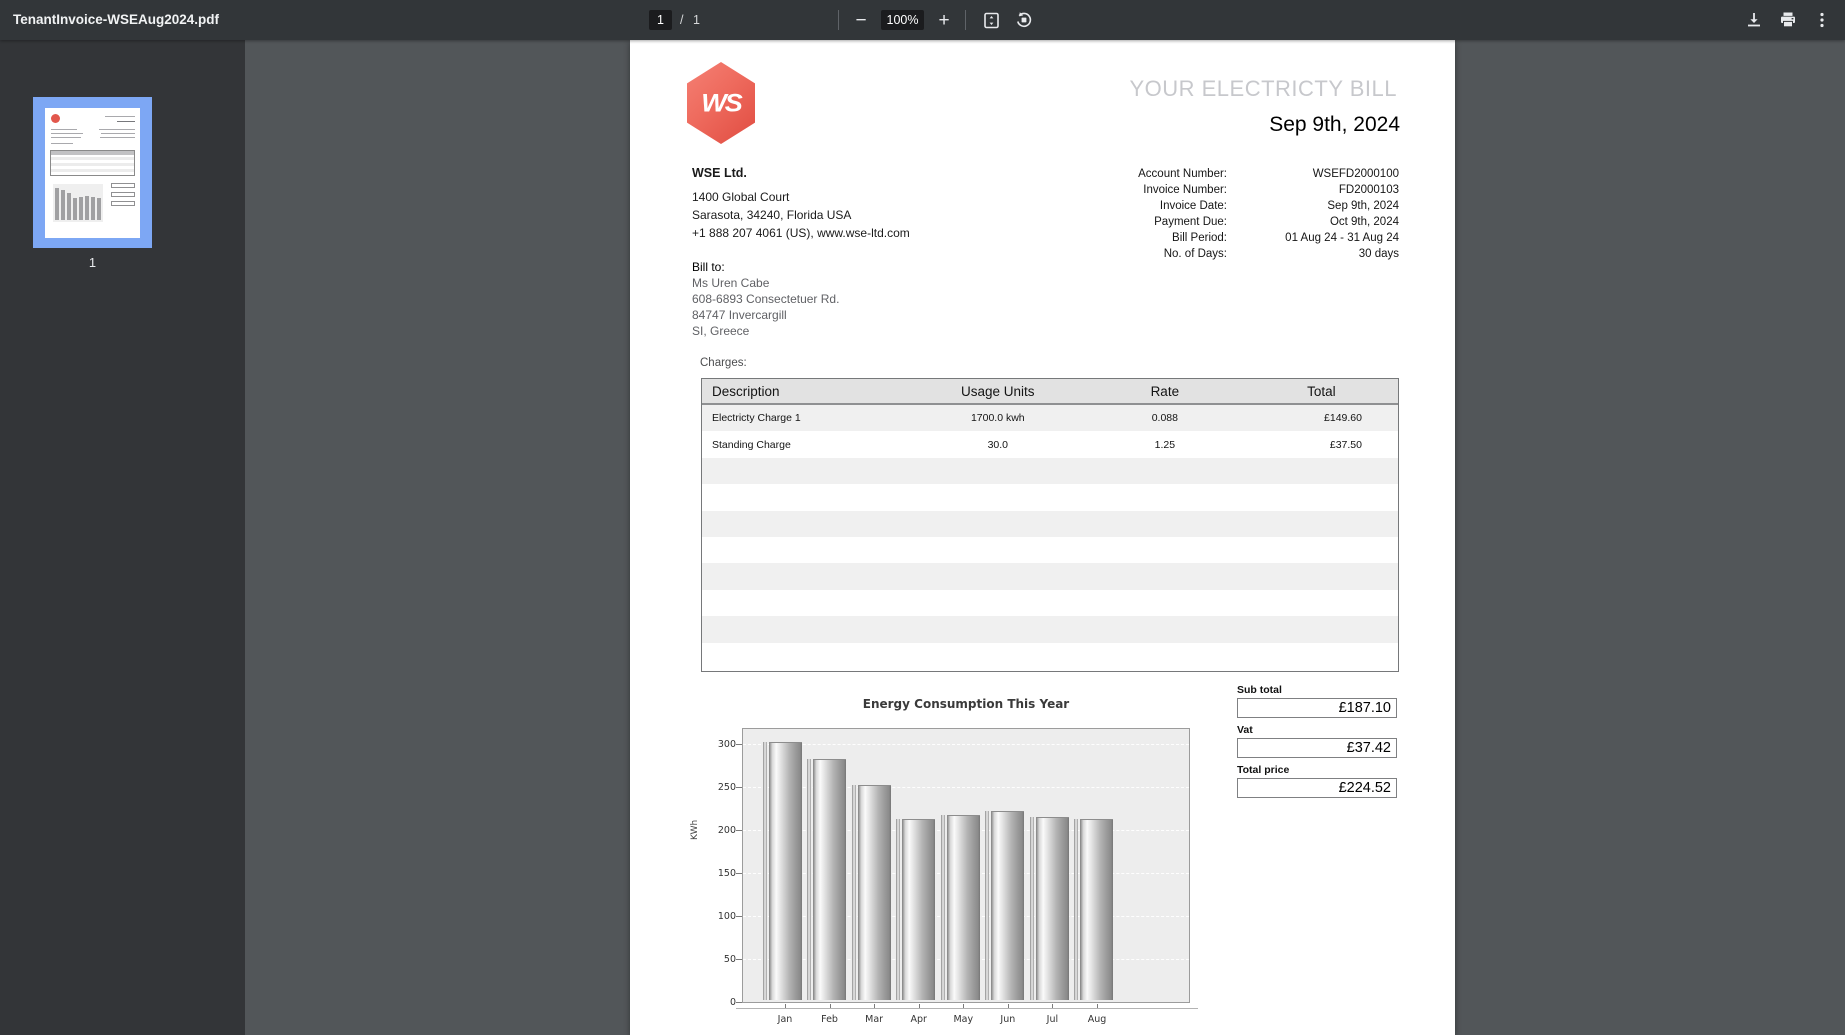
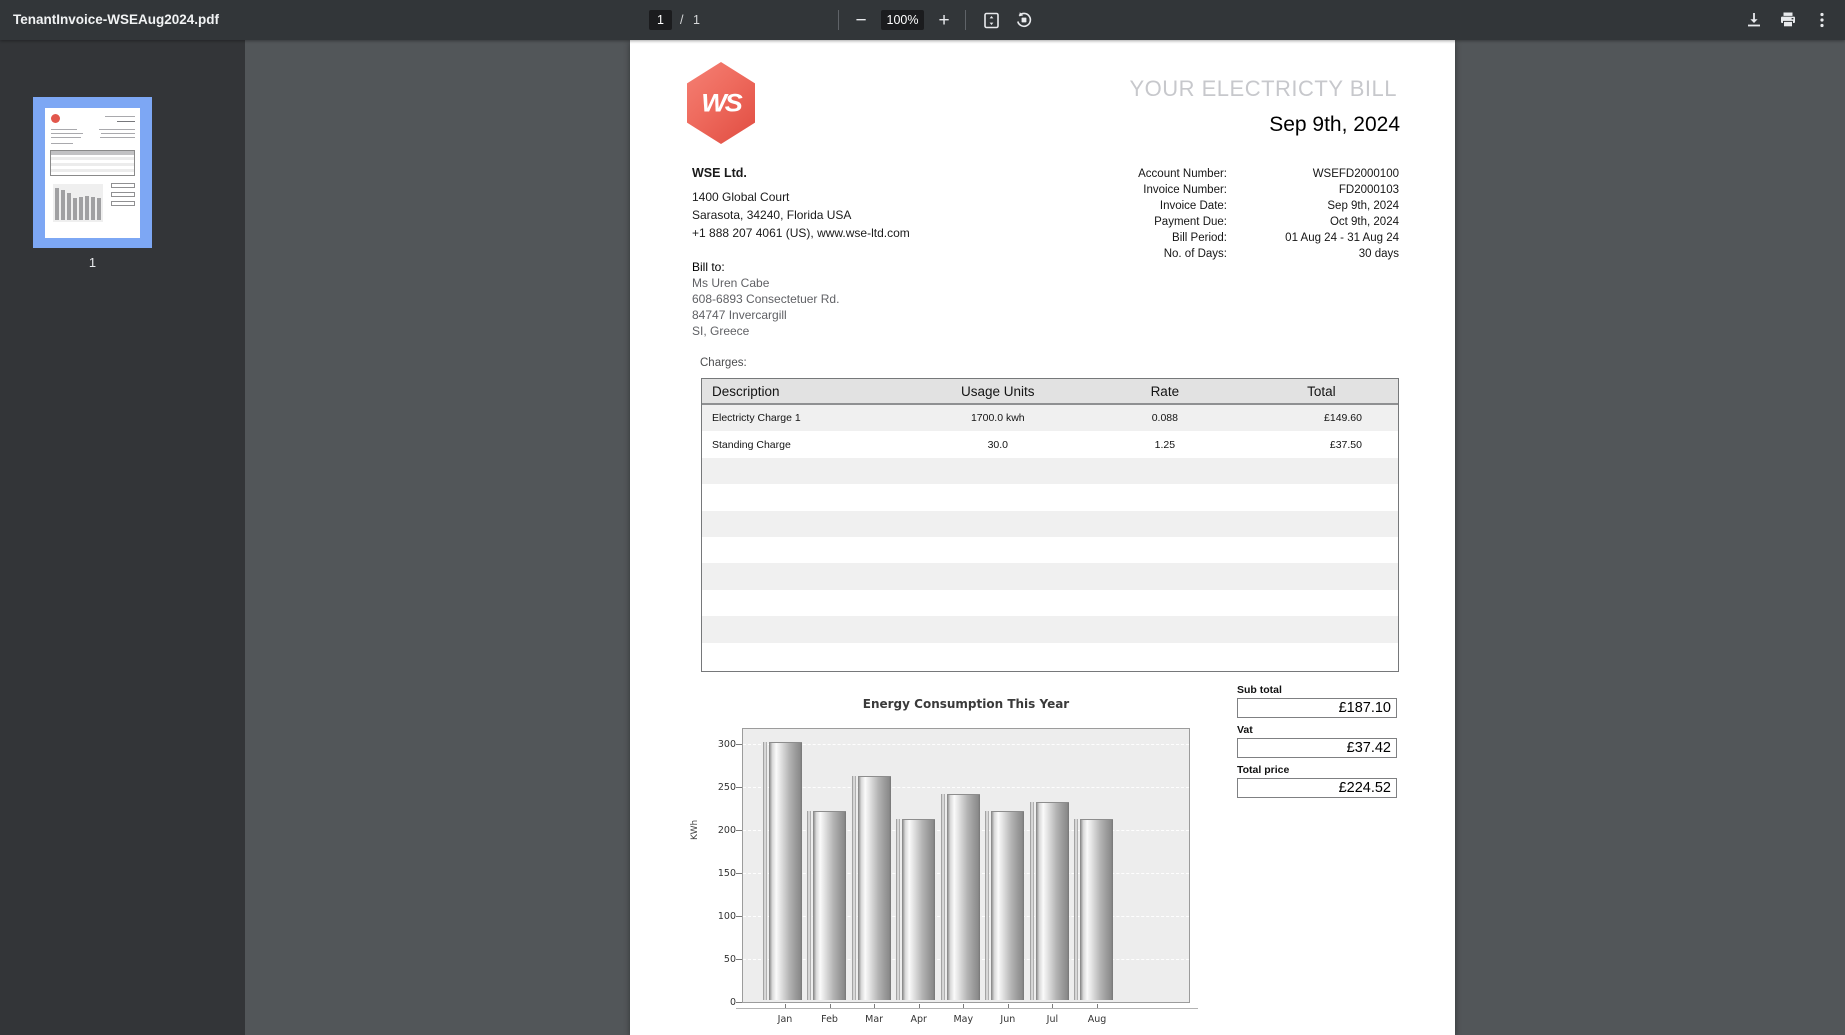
Feb: 280 -> 220
Mar: 250 -> 260
May: 220 -> 240
Jul: 210 -> 230
